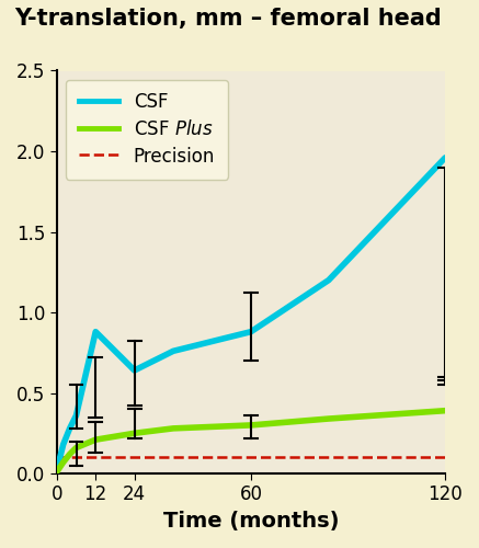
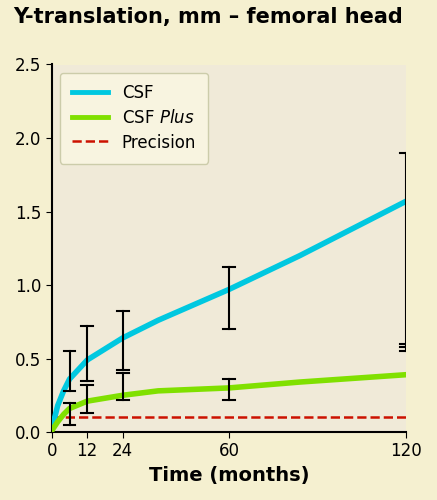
CSF/12: 0.88 -> 0.49
CSF/60: 0.88 -> 0.97
CSF/120: 1.96 -> 1.57
